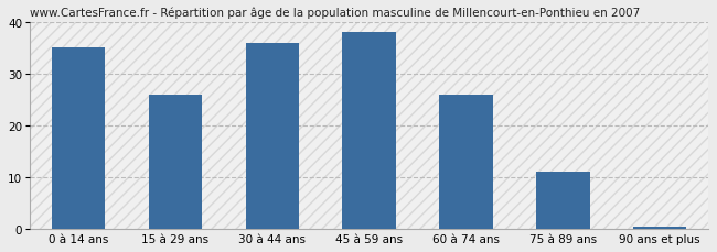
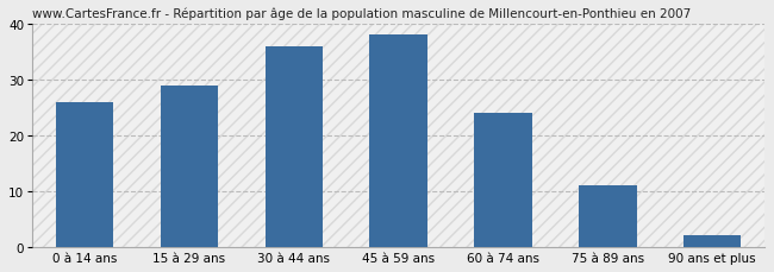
0 à 14 ans: 35.0 -> 26.0
15 à 29 ans: 26.0 -> 29.0
60 à 74 ans: 26.0 -> 24.0
90 ans et plus: 0.5 -> 2.0
